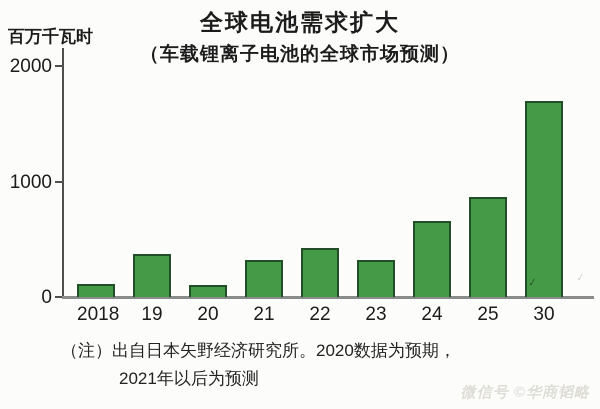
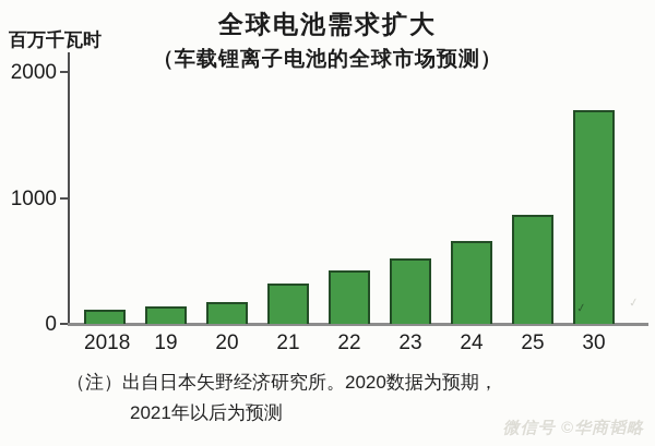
19: 370 -> 140
20: 100 -> 170
23: 320 -> 520
